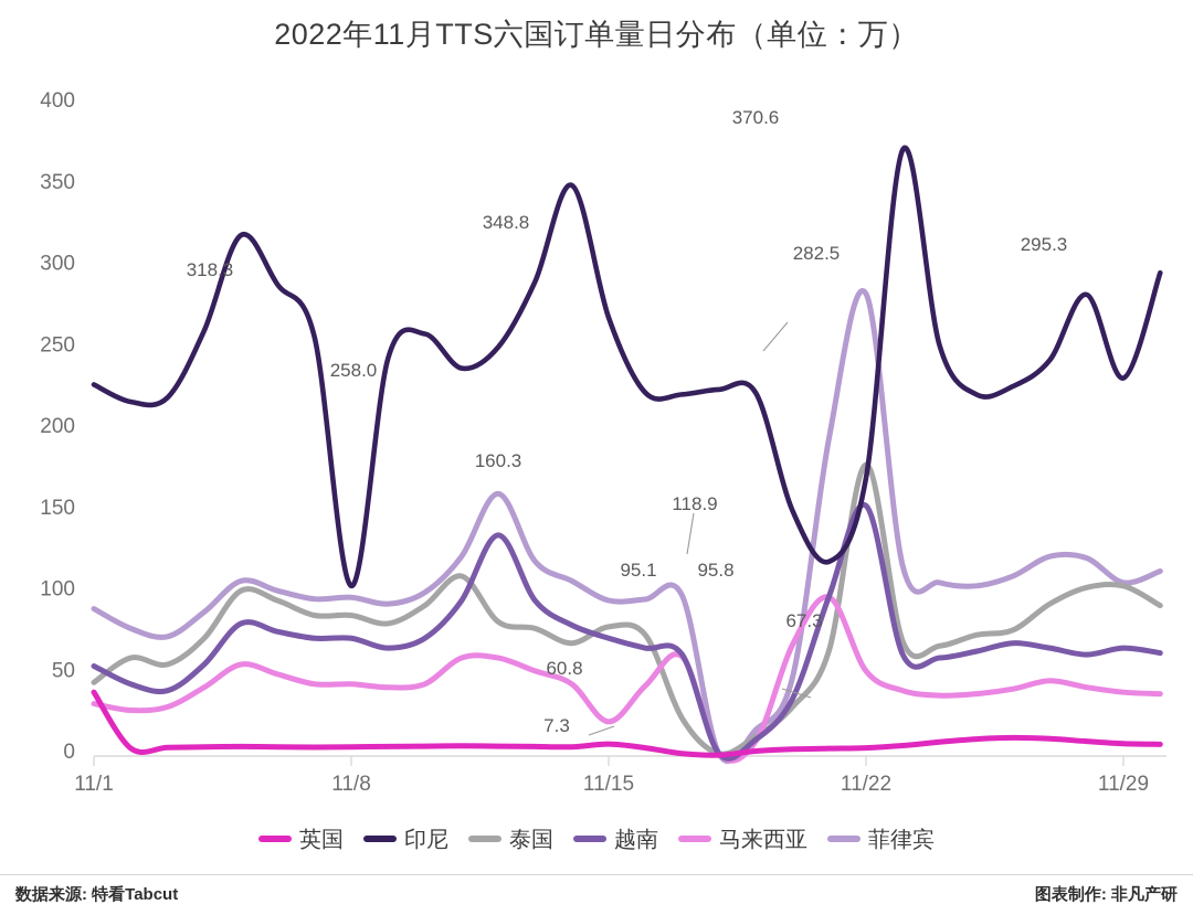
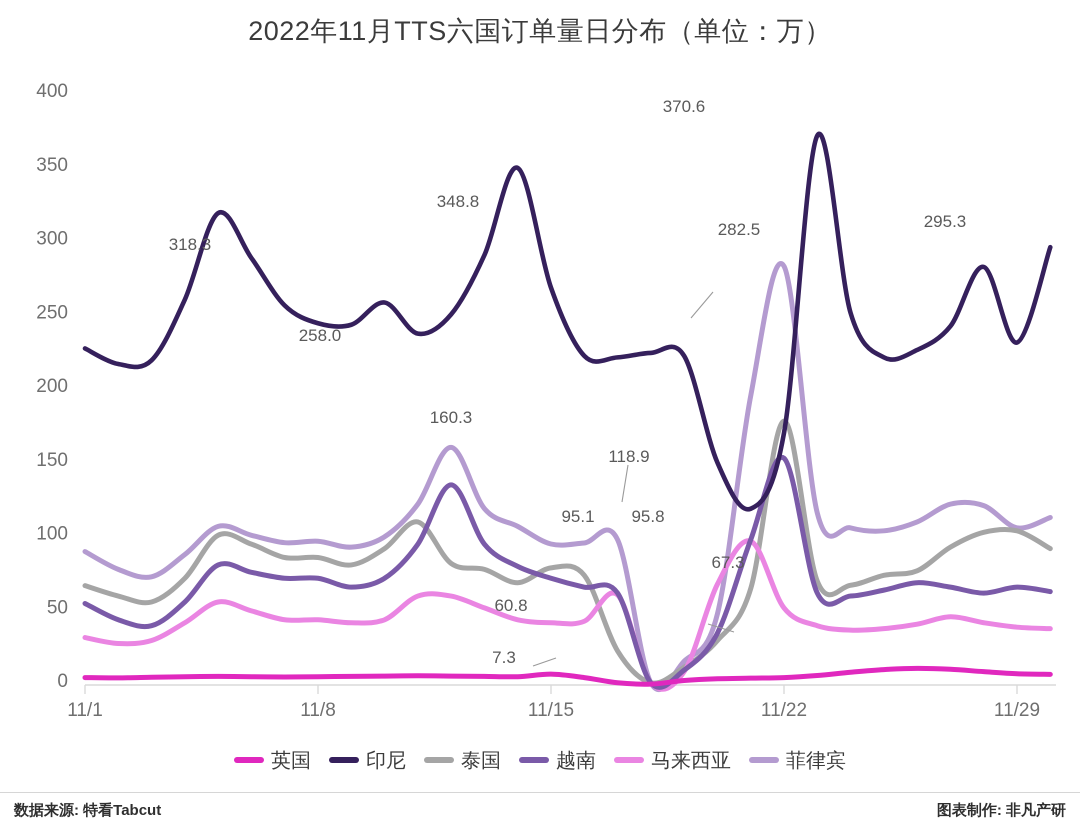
英国/11/1: 39 -> 5
泰国/11/1: 45 -> 67
印尼/11/8: 104 -> 244
马来西亚/11/15: 21 -> 42
